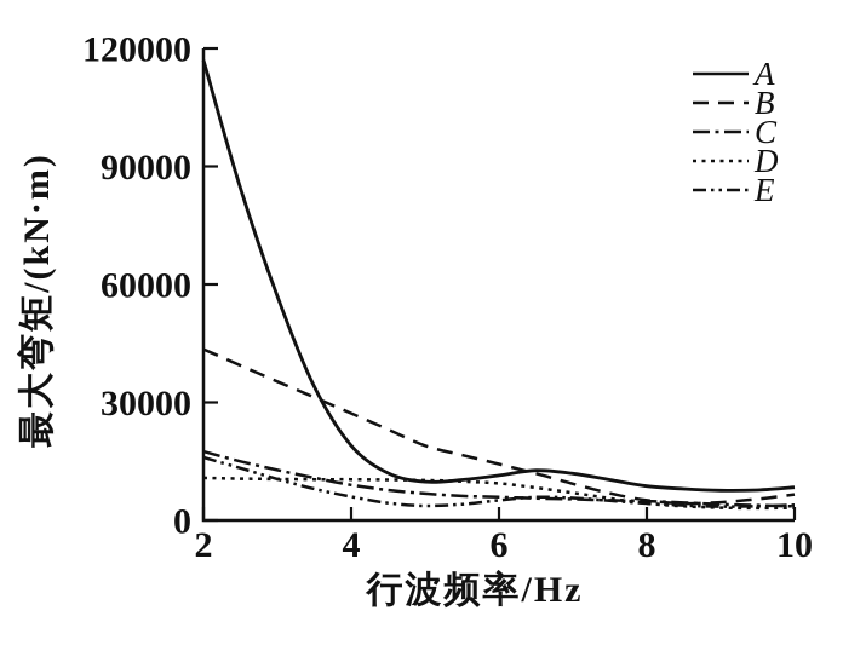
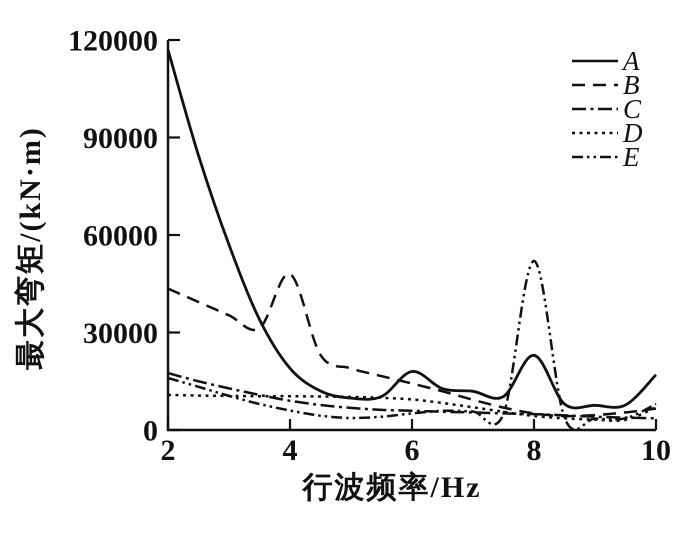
B/4: 27000 -> 48000
A/6: 11000 -> 18000
A/8: 9000 -> 23000
E/8: 4000 -> 52000
A/10: 8000 -> 17000
D/10: 3000 -> 7000
E/10: 4000 -> 8000
